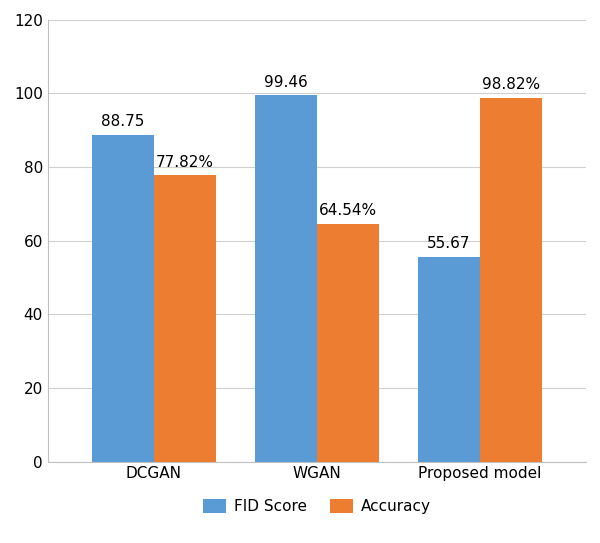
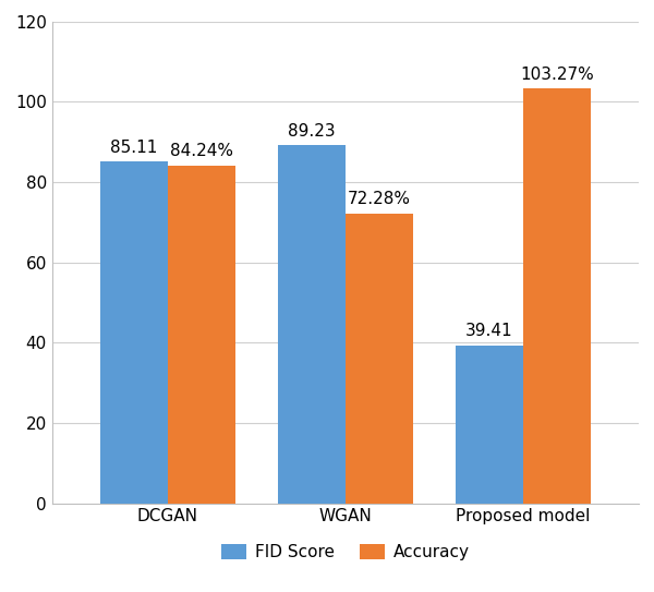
FID Score/DCGAN: 88.75 -> 85.11
Accuracy/DCGAN: 77.82% -> 84.24%
FID Score/WGAN: 99.46 -> 89.23
Accuracy/WGAN: 64.54% -> 72.28%
FID Score/Proposed model: 55.67 -> 39.41
Accuracy/Proposed model: 98.82% -> 103.27%
